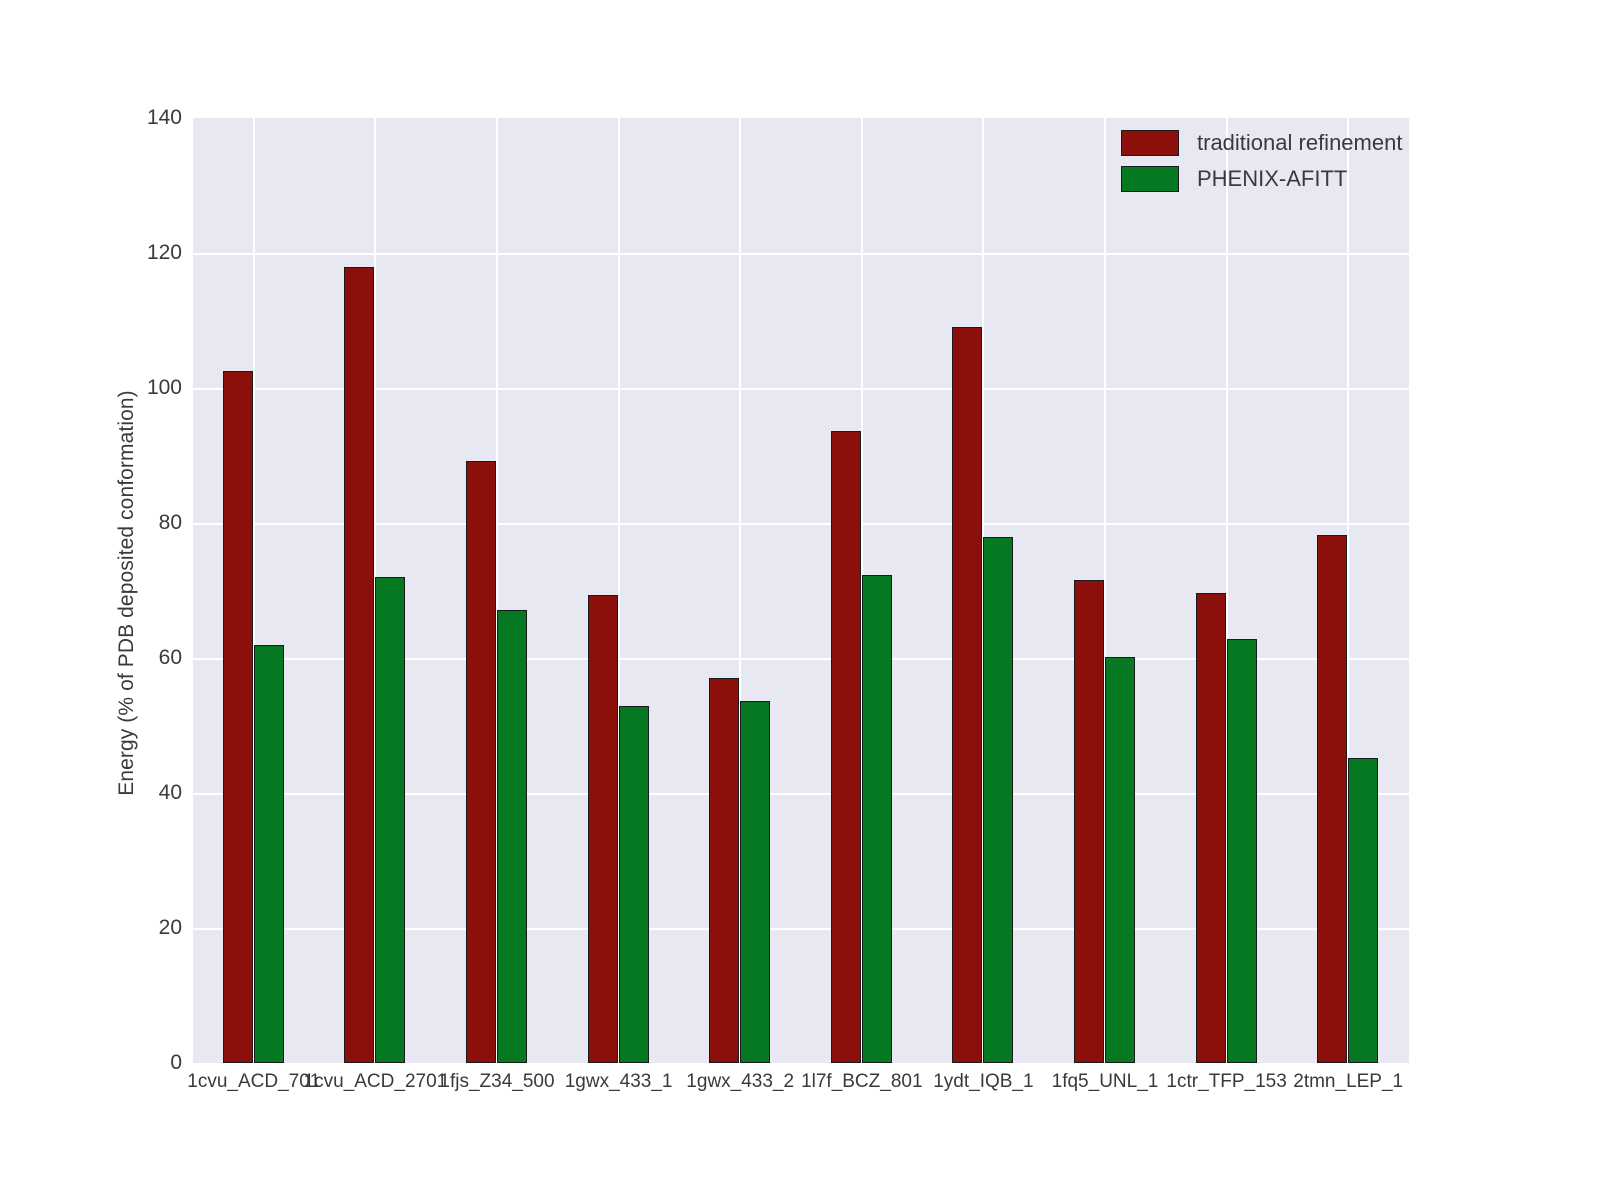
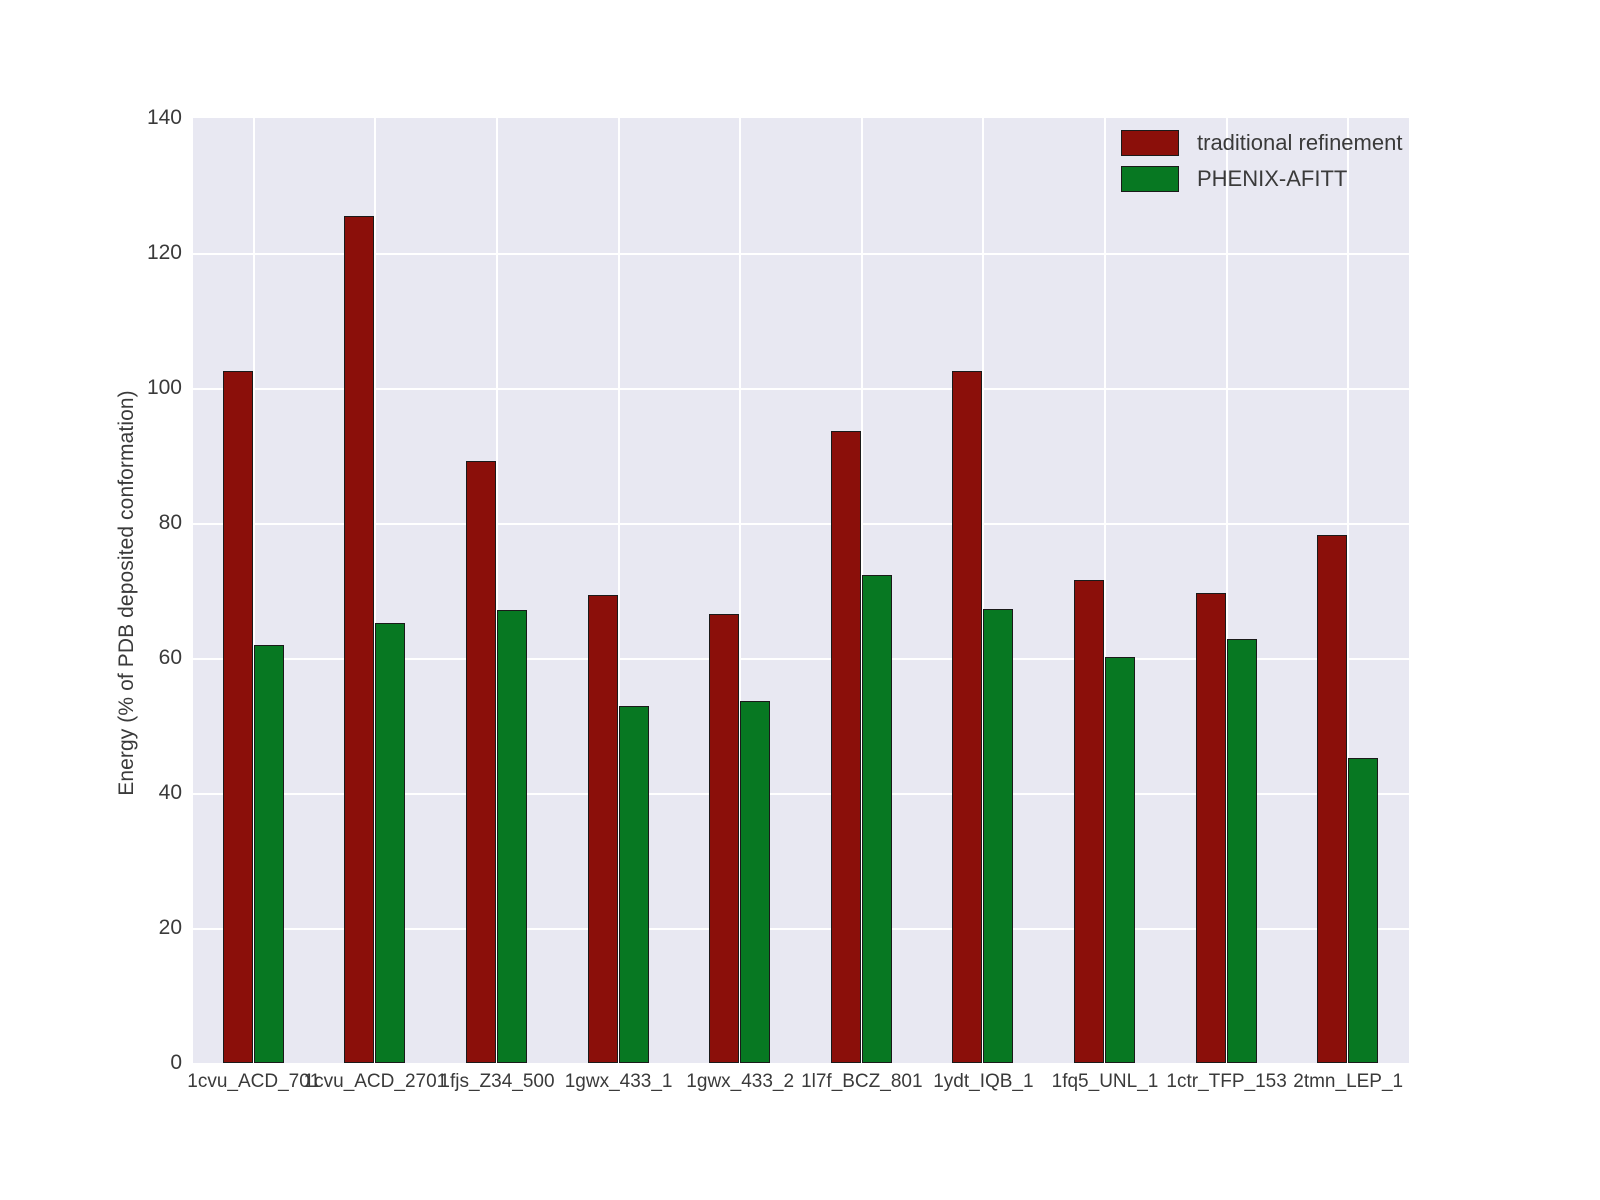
traditional refinement/1cvu_ACD_2701: 118 -> 126
PHENIX-AFITT/1cvu_ACD_2701: 72 -> 65
traditional refinement/1gwx_433_2: 57 -> 66
traditional refinement/1ydt_IQB_1: 109 -> 102
PHENIX-AFITT/1ydt_IQB_1: 78 -> 67
